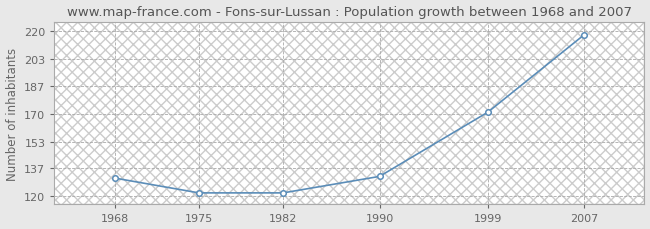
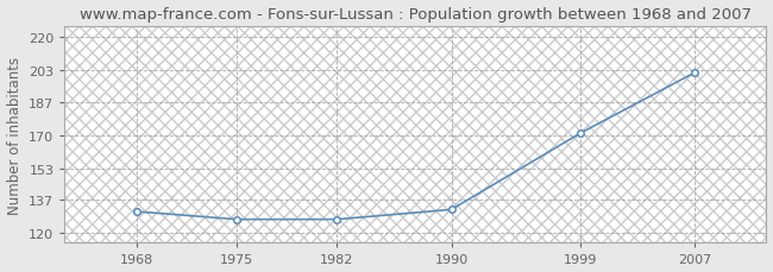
1975: 122 -> 127
1982: 122 -> 127
2007: 218 -> 202
